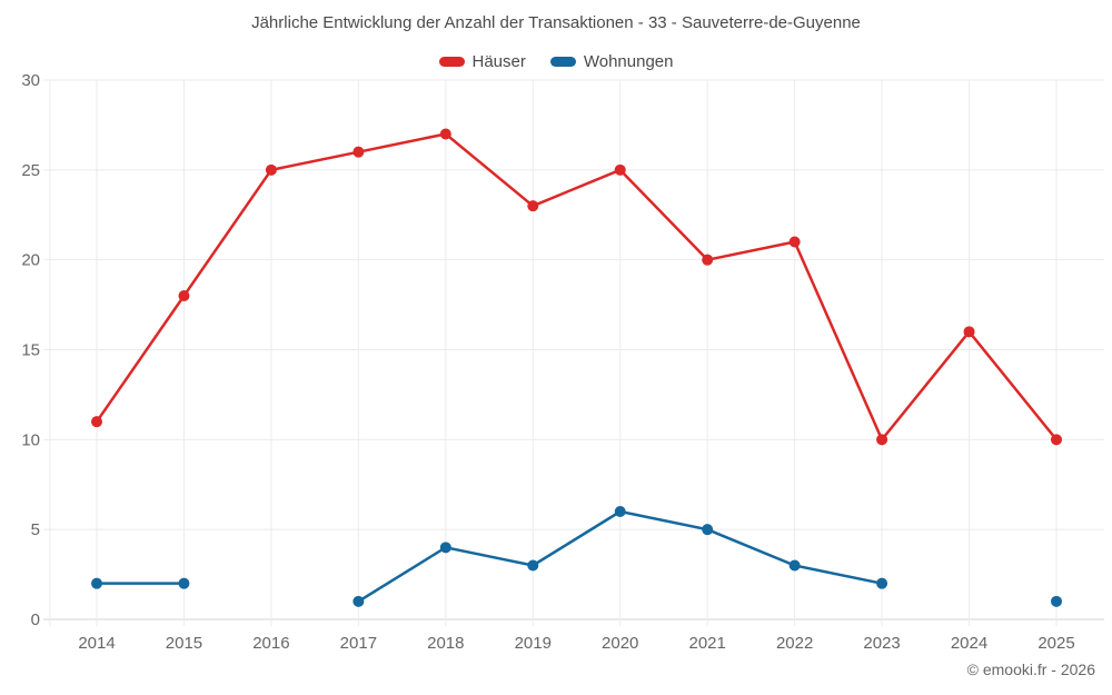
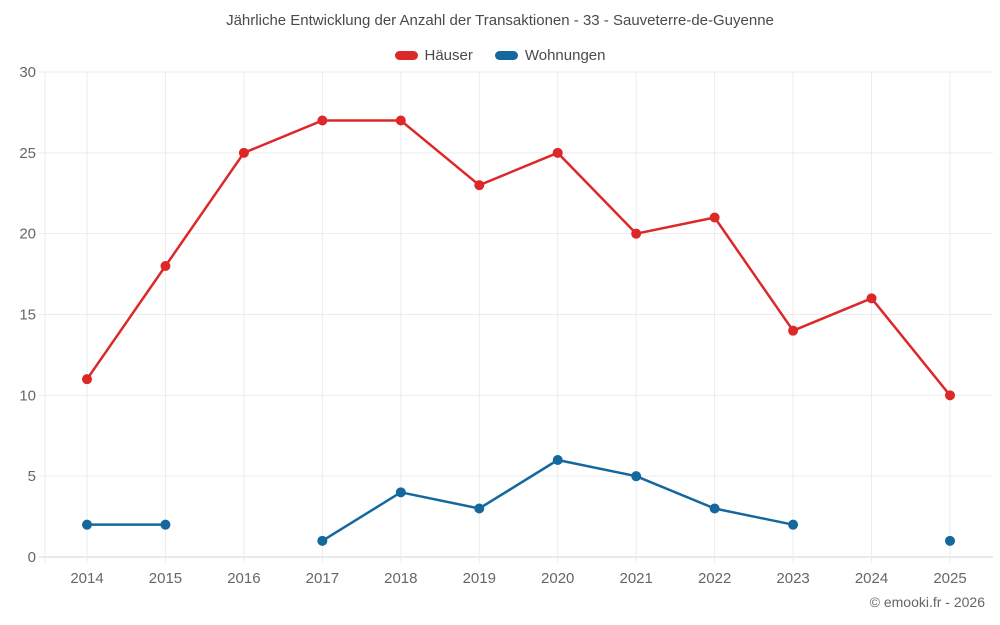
Häuser/2017: 26 -> 27
Häuser/2023: 10 -> 14
